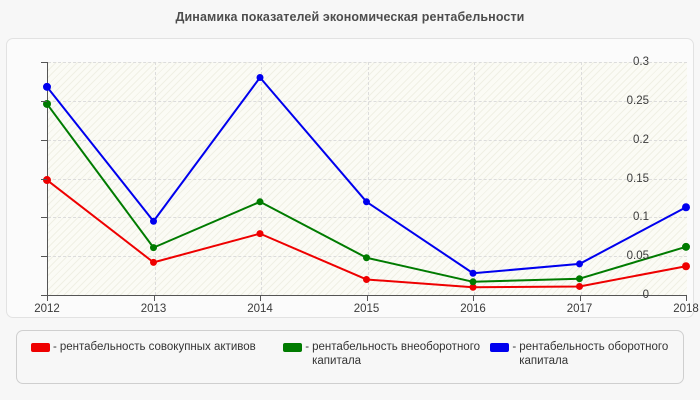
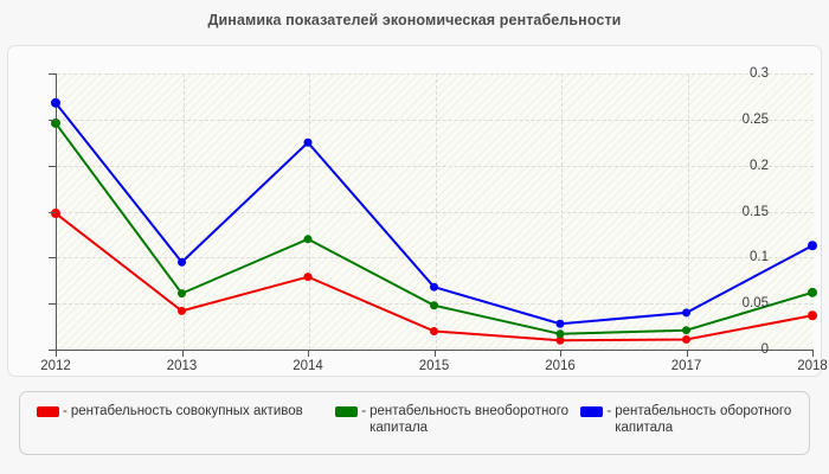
рентабельность оборотного капитала/2014: 0.28 -> 0.23
рентабельность оборотного капитала/2015: 0.12 -> 0.07
